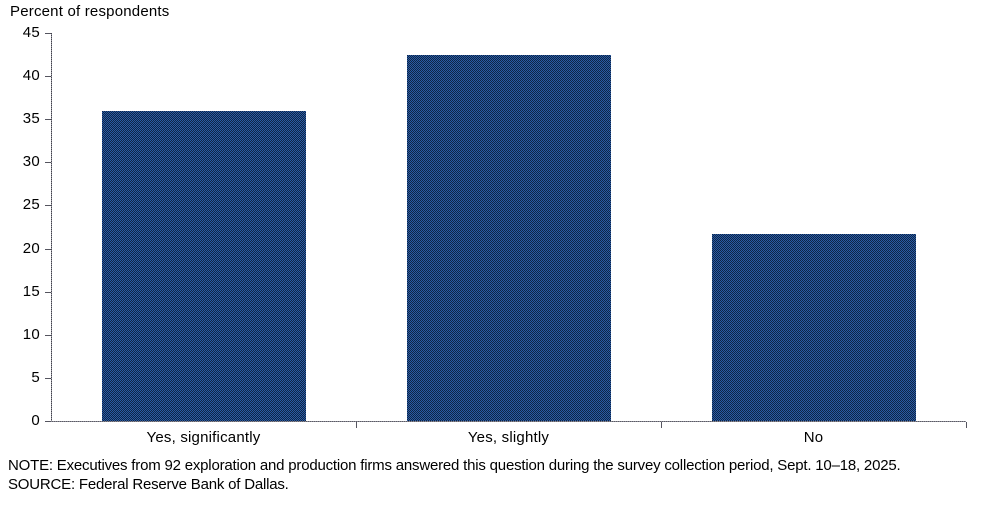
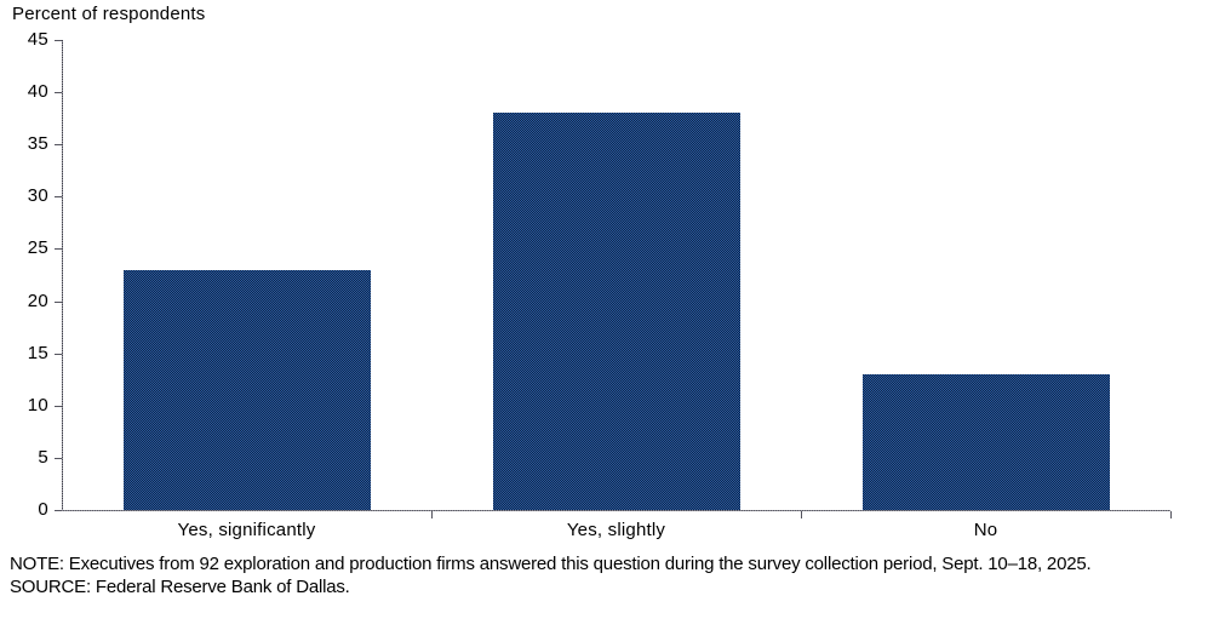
Yes, significantly: 36 -> 23
Yes, slightly: 42 -> 38
No: 22 -> 13
